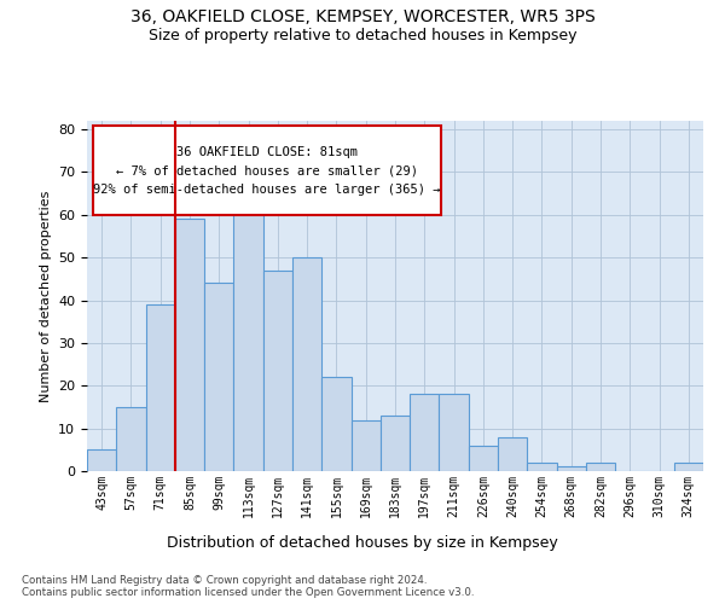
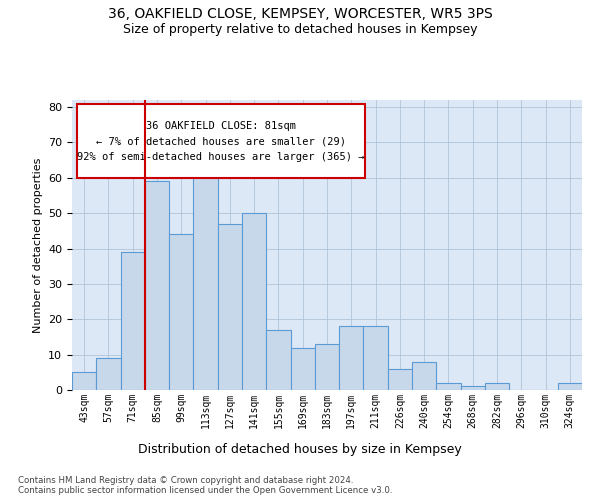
57sqm: 15 -> 9
155sqm: 22 -> 17
